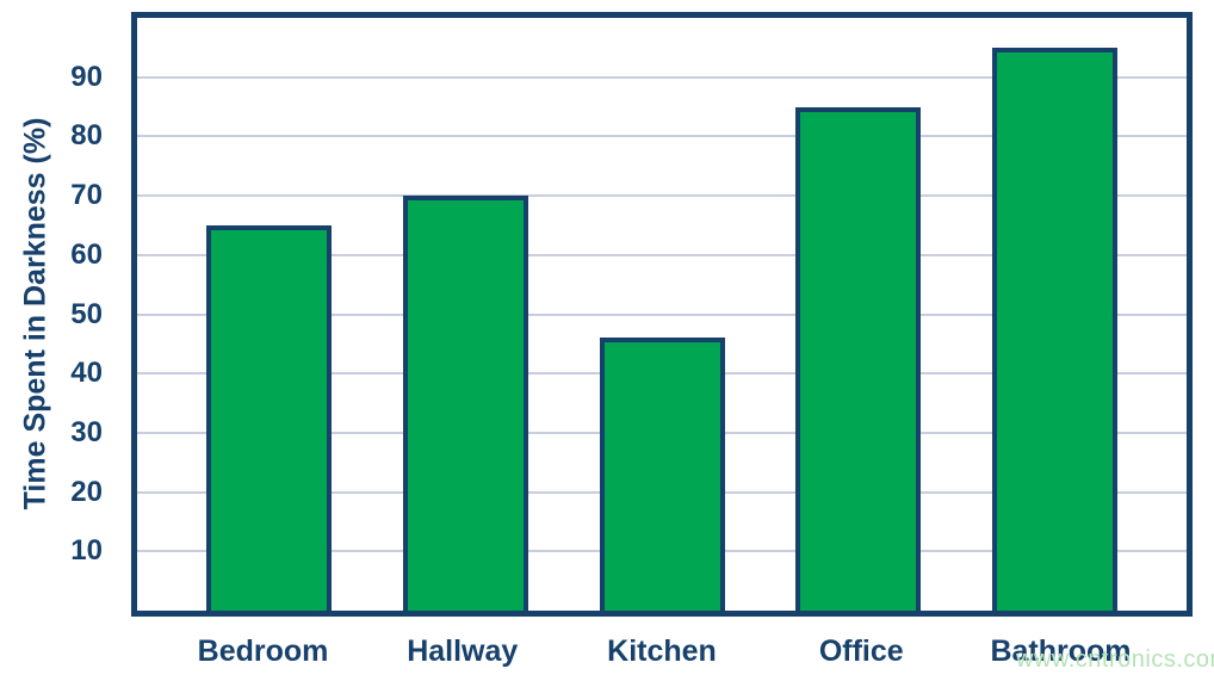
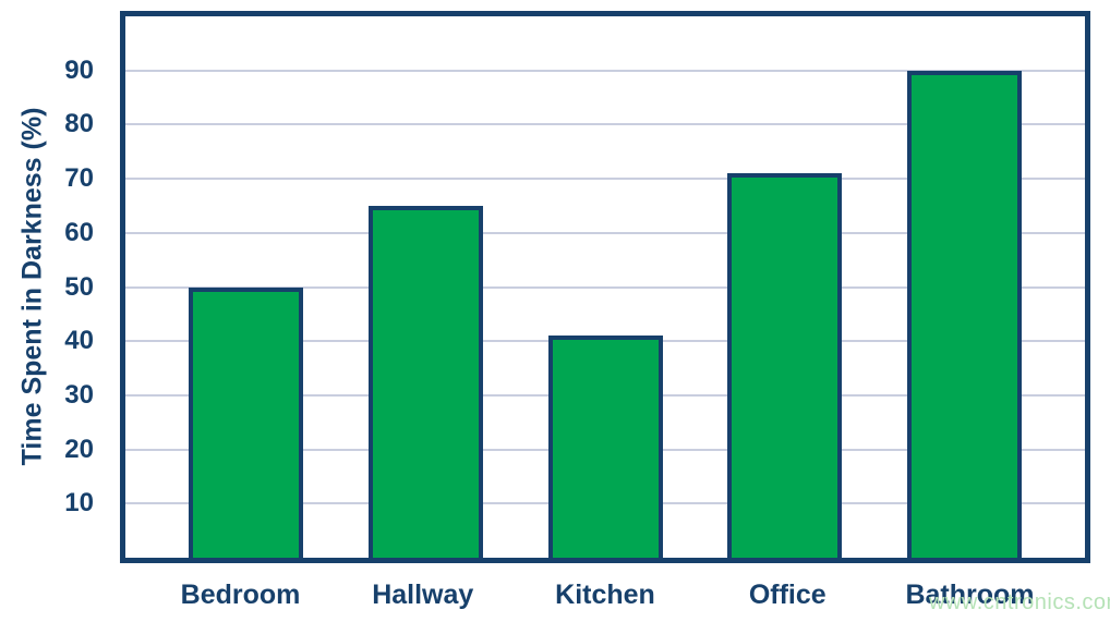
Bedroom: 65 -> 50
Hallway: 70 -> 65
Kitchen: 46 -> 41
Office: 85 -> 71
Bathroom: 95 -> 90
